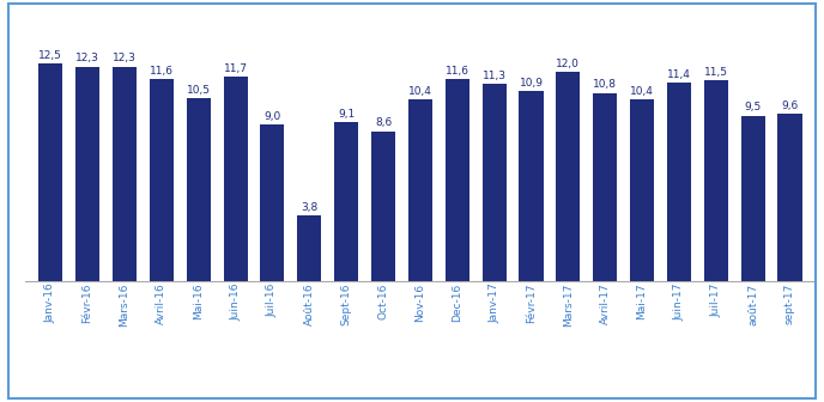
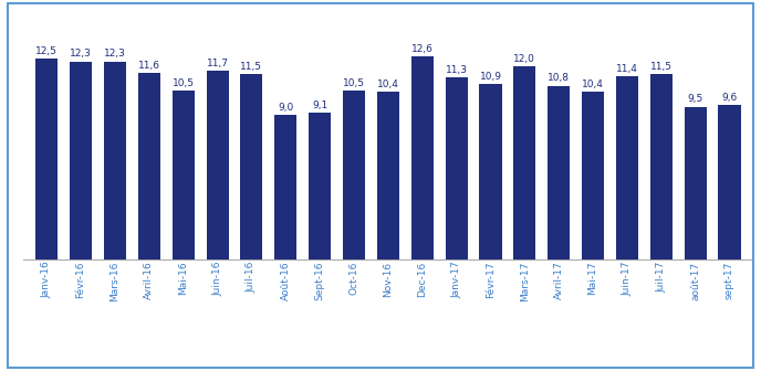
Juil-16: 9,0 -> 11,5
Août-16: 3,8 -> 9,0
Oct-16: 8,6 -> 10,5
Dec-16: 11,6 -> 12,6
